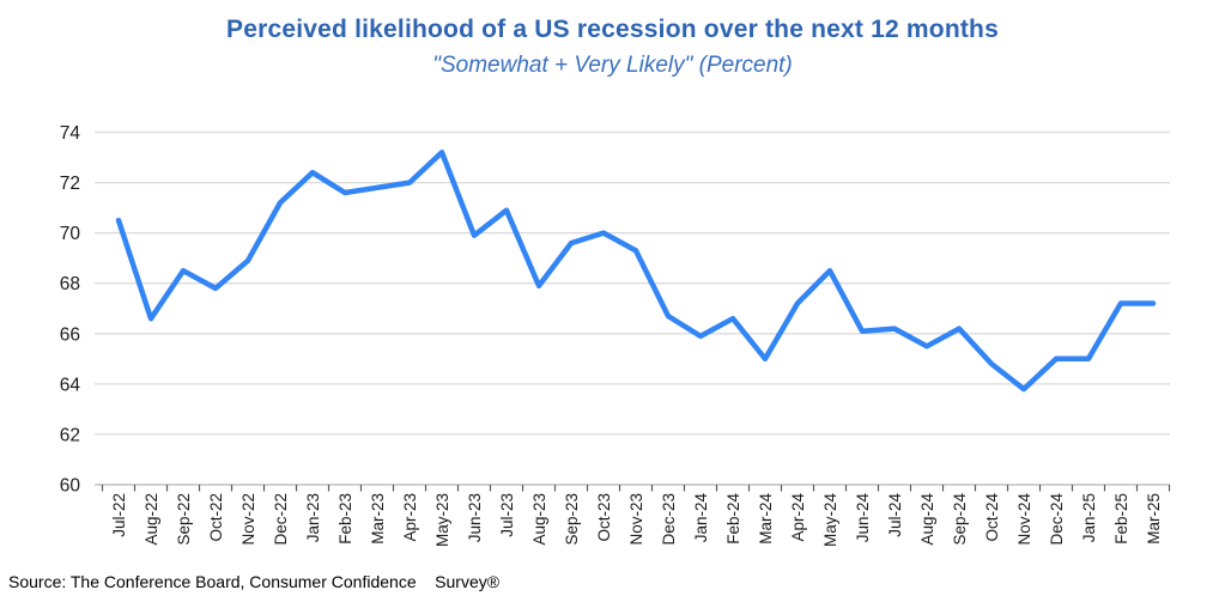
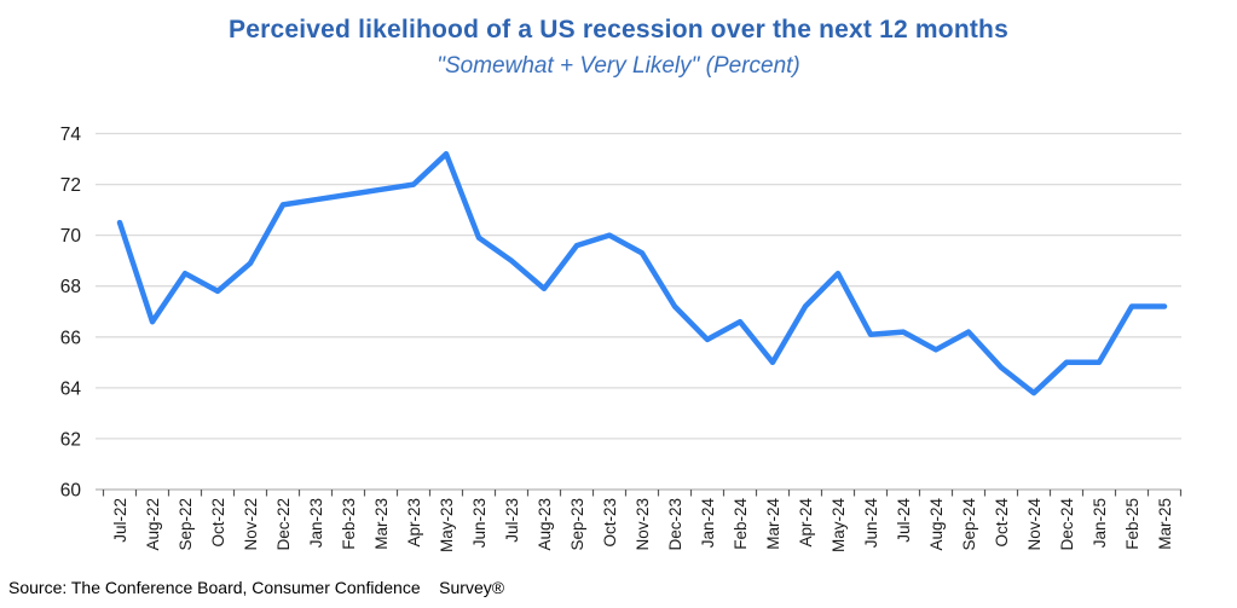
Jan-23: 72.4 -> 71.4
Jul-23: 70.9 -> 69.0
Dec-23: 66.7 -> 67.2
